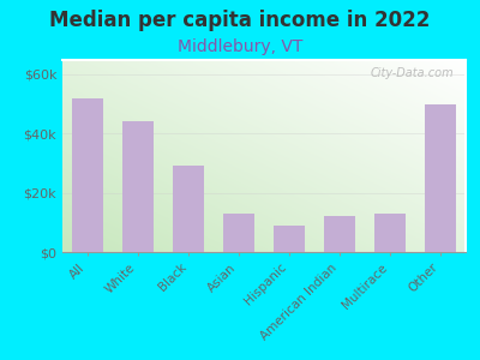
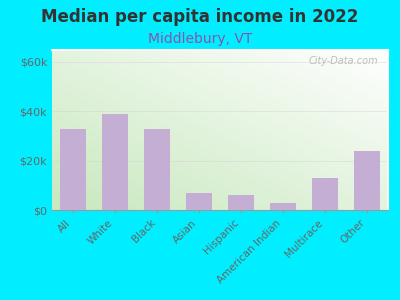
All: $52k -> $33k
White: $44k -> $39k
Black: $29k -> $33k
Asian: $13k -> $7k
Hispanic: $9k -> $6k
American Indian: $12k -> $3k
Other: $50k -> $24k
